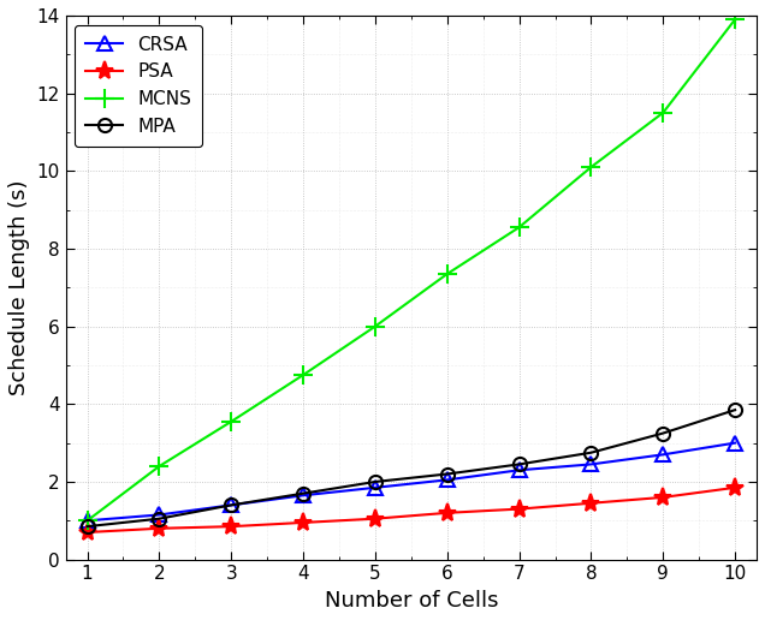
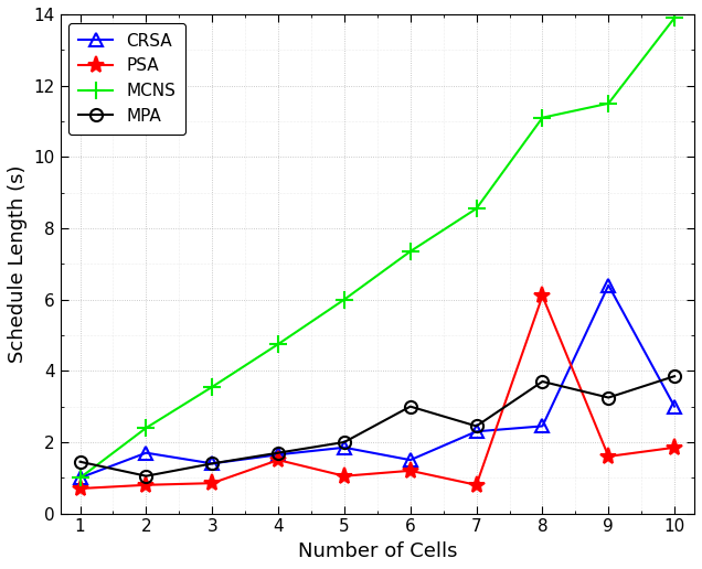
MPA/1: 0.85 -> 1.45
CRSA/2: 1.15 -> 1.70
PSA/4: 0.95 -> 1.50
CRSA/6: 2.05 -> 1.50
MPA/6: 2.20 -> 3.00
PSA/7: 1.30 -> 0.80
PSA/8: 1.45 -> 6.10
MCNS/8: 10.10 -> 11.10
MPA/8: 2.75 -> 3.70
CRSA/9: 2.70 -> 6.40
